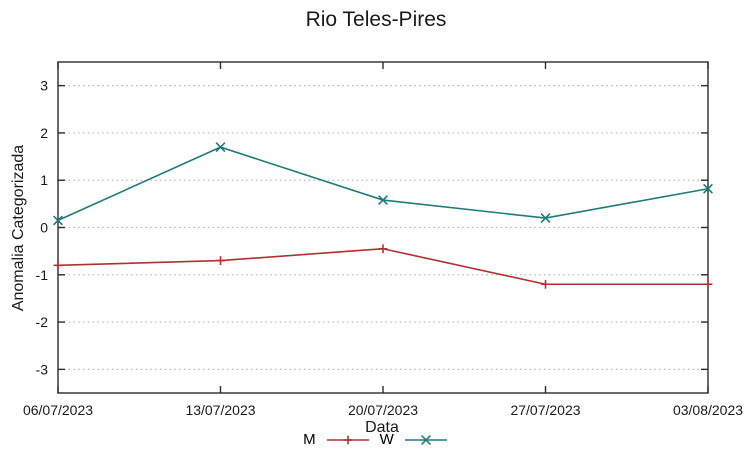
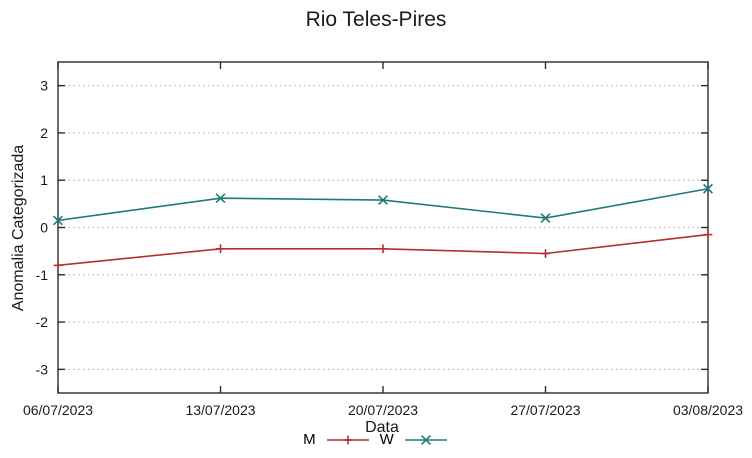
M/13/07/2023: -0.7 -> -0.5
W/13/07/2023: 1.7 -> 0.6
M/27/07/2023: -1.2 -> -0.6
M/03/08/2023: -1.2 -> -0.1
